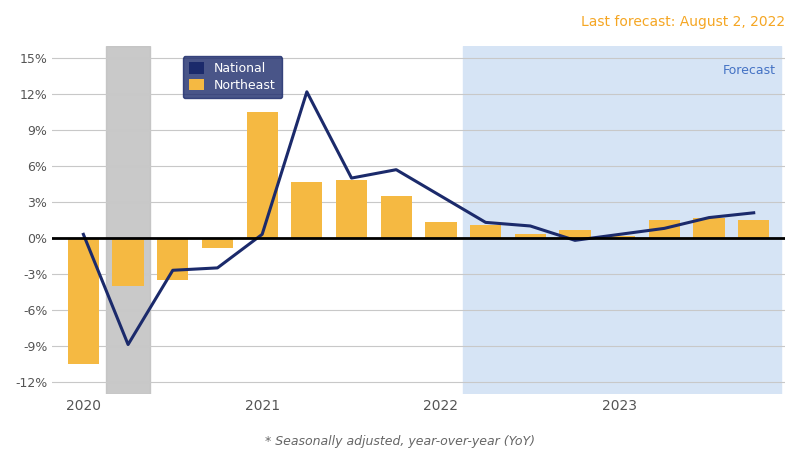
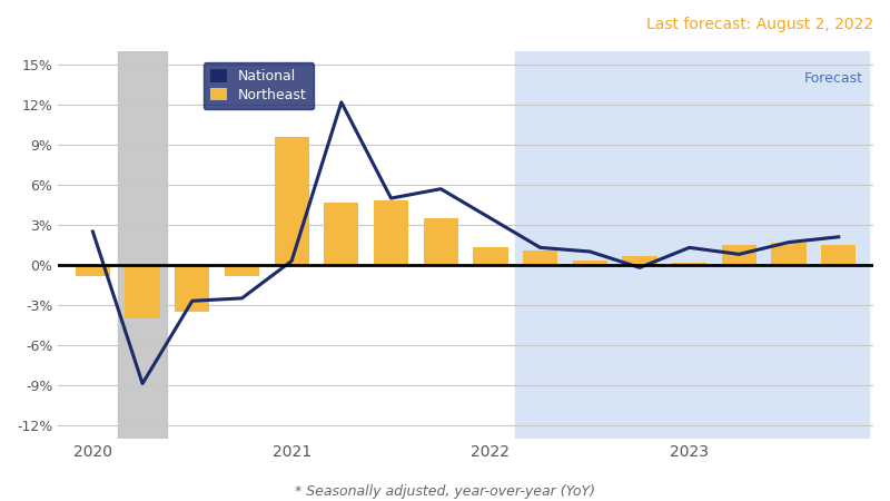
Northeast/2020: -10.5% -> -0.8%
National/2020: 0.3% -> 2.5%
Northeast/2021: 10.5% -> 9.6%
National/2023: 0.3% -> 1.3%
